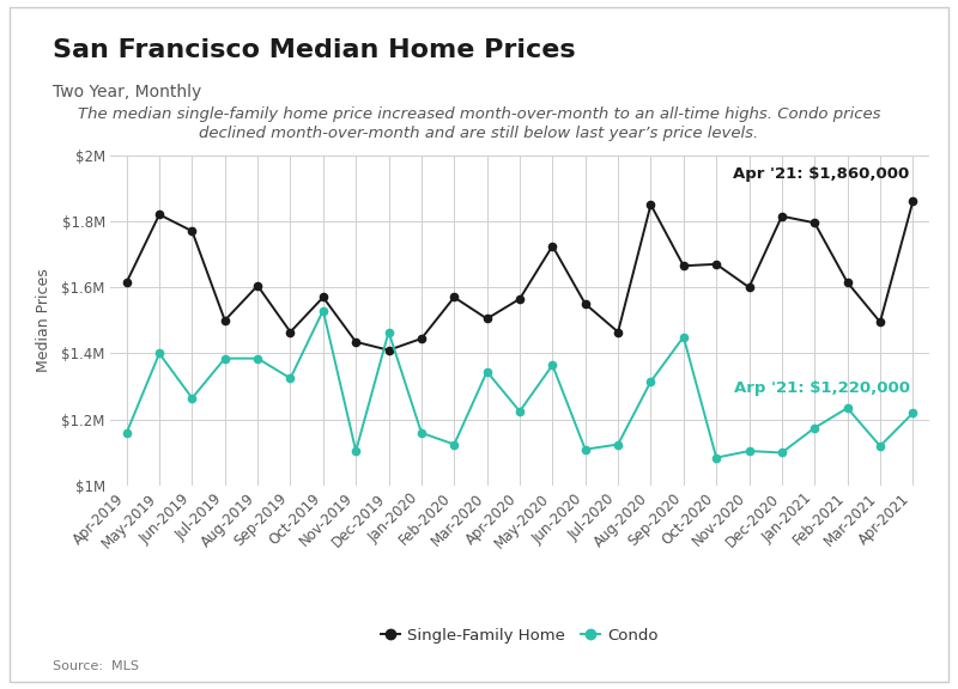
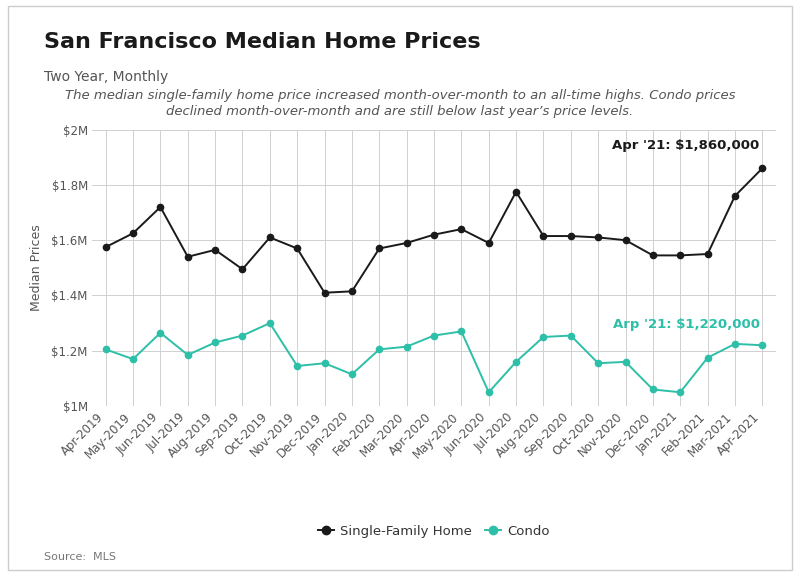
Single-Family Home/Apr-2019: $1.615M -> $1.575M
Condo/Apr-2019: $1.160M -> $1.205M
Single-Family Home/May-2019: $1.820M -> $1.625M
Condo/May-2019: $1.400M -> $1.170M
Single-Family Home/Jun-2019: $1.770M -> $1.720M
Single-Family Home/Jul-2019: $1.500M -> $1.540M
Condo/Jul-2019: $1.385M -> $1.185M
Single-Family Home/Aug-2019: $1.605M -> $1.565M
Condo/Aug-2019: $1.385M -> $1.230M
Single-Family Home/Sep-2019: $1.465M -> $1.495M
Condo/Sep-2019: $1.325M -> $1.255M
Single-Family Home/Oct-2019: $1.570M -> $1.610M
Condo/Oct-2019: $1.530M -> $1.300M
Single-Family Home/Nov-2019: $1.435M -> $1.570M
Condo/Nov-2019: $1.105M -> $1.145M
Condo/Dec-2019: $1.465M -> $1.155M
Single-Family Home/Jan-2020: $1.445M -> $1.415M
Condo/Jan-2020: $1.160M -> $1.115M
Condo/Feb-2020: $1.125M -> $1.205M
Single-Family Home/Mar-2020: $1.505M -> $1.590M
Condo/Mar-2020: $1.345M -> $1.215M
Single-Family Home/Apr-2020: $1.565M -> $1.620M
Condo/Apr-2020: $1.225M -> $1.255M
Single-Family Home/May-2020: $1.725M -> $1.640M
Condo/May-2020: $1.365M -> $1.270M
Single-Family Home/Jun-2020: $1.550M -> $1.590M
Condo/Jun-2020: $1.110M -> $1.050M
Single-Family Home/Jul-2020: $1.465M -> $1.775M
Condo/Jul-2020: $1.125M -> $1.160M
Single-Family Home/Aug-2020: $1.850M -> $1.615M
Condo/Aug-2020: $1.315M -> $1.250M
Single-Family Home/Sep-2020: $1.665M -> $1.615M
Condo/Sep-2020: $1.450M -> $1.255M
Single-Family Home/Oct-2020: $1.670M -> $1.610M
Condo/Oct-2020: $1.085M -> $1.155M
Condo/Nov-2020: $1.105M -> $1.160M
Single-Family Home/Dec-2020: $1.815M -> $1.545M
Condo/Dec-2020: $1.100M -> $1.060M
Single-Family Home/Jan-2021: $1.795M -> $1.545M
Condo/Jan-2021: $1.175M -> $1.050M
Single-Family Home/Feb-2021: $1.615M -> $1.550M
Condo/Feb-2021: $1.235M -> $1.175M
Single-Family Home/Mar-2021: $1.495M -> $1.760M
Condo/Mar-2021: $1.120M -> $1.225M
